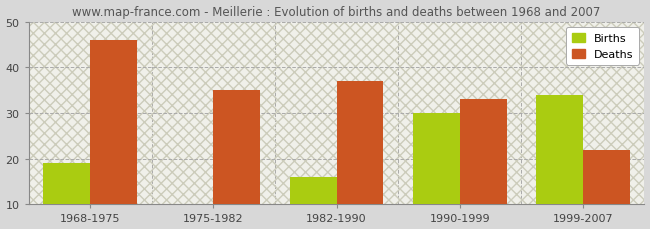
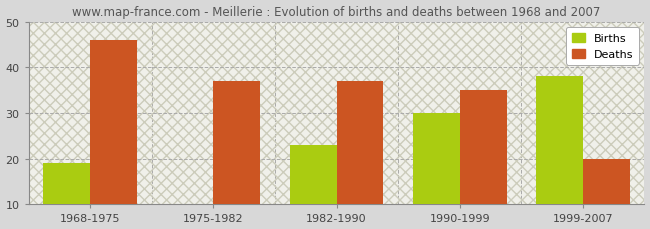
Deaths/1975-1982: 35 -> 37
Births/1982-1990: 16 -> 23
Deaths/1990-1999: 33 -> 35
Births/1999-2007: 34 -> 38
Deaths/1999-2007: 22 -> 20
